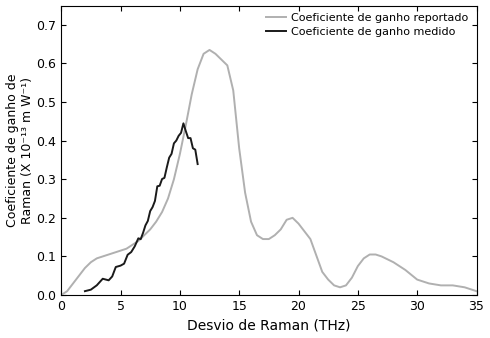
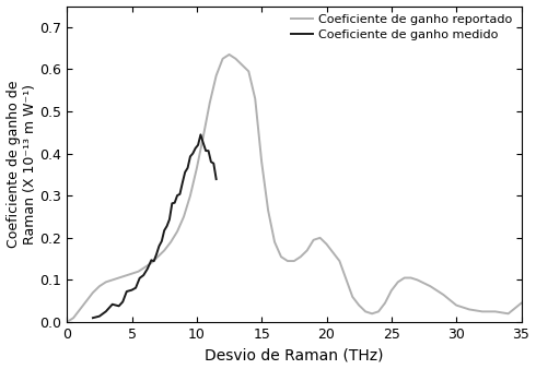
Coeficiente de ganho reportado/35: 0.010 -> 0.045
